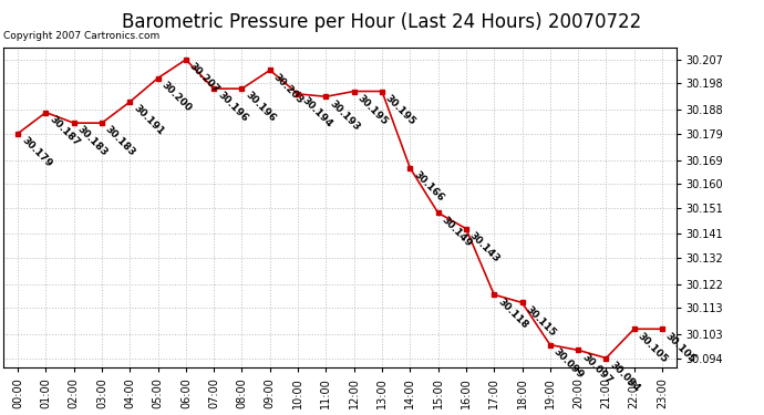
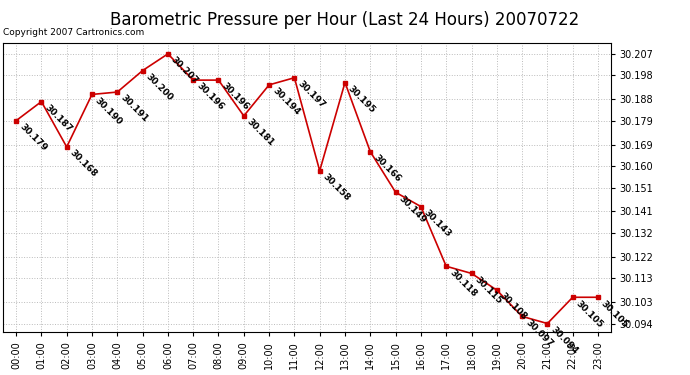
02:00: 30.183 -> 30.168
03:00: 30.183 -> 30.190
09:00: 30.203 -> 30.181
11:00: 30.193 -> 30.197
12:00: 30.195 -> 30.158
19:00: 30.099 -> 30.108
